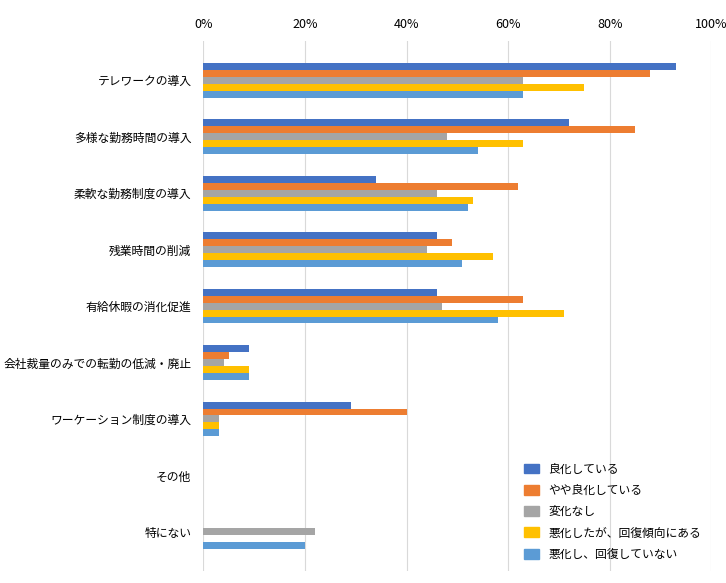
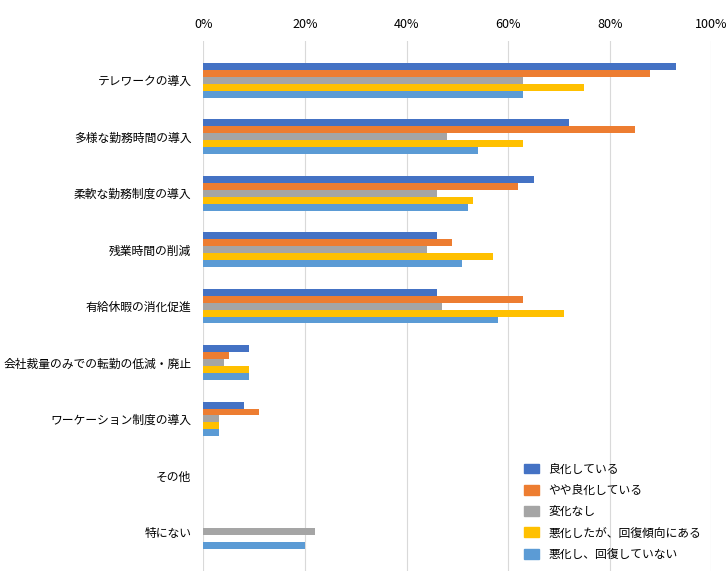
良化している/柔軟な勤務制度の導入: 34% -> 65%
良化している/ワーケーション制度の導入: 29% -> 8%
やや良化している/ワーケーション制度の導入: 40% -> 11%
